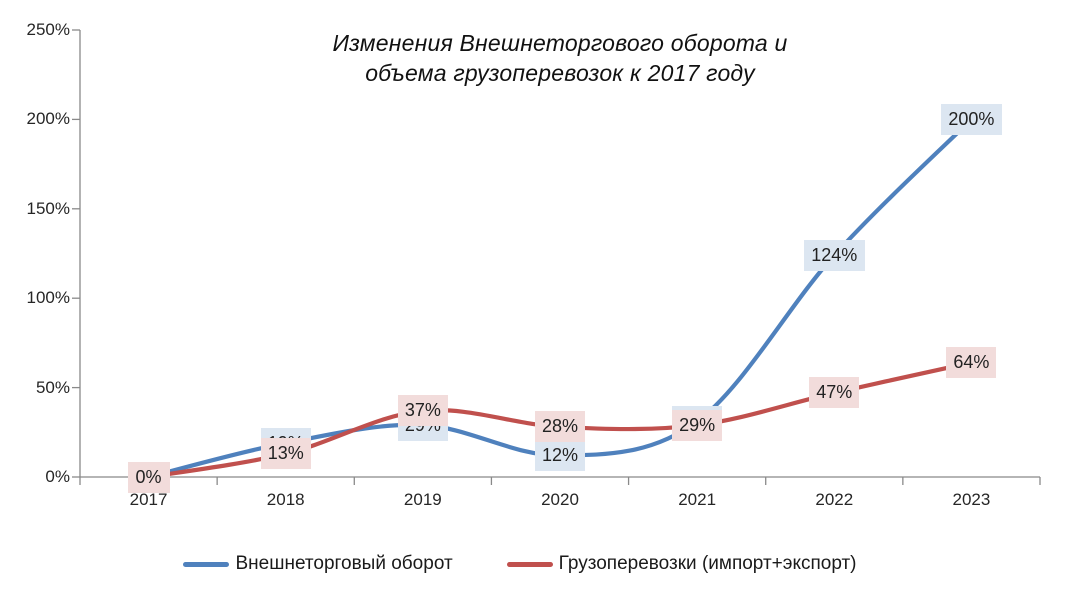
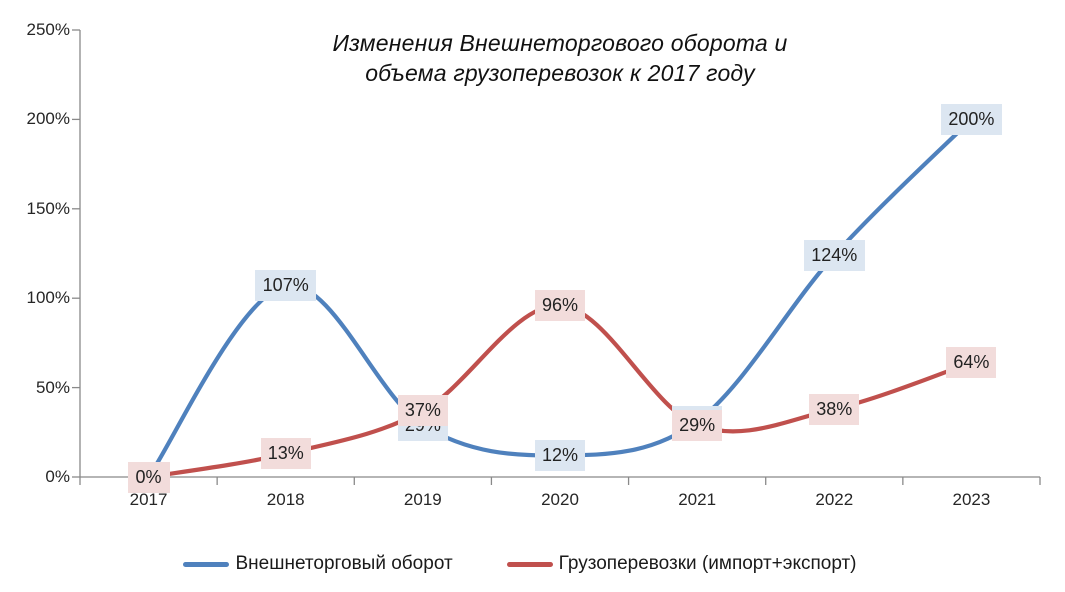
Внешнеторговый оборот/2018: 19% -> 107%
Грузоперевозки (импорт+экспорт)/2020: 28% -> 96%
Грузоперевозки (импорт+экспорт)/2022: 47% -> 38%
